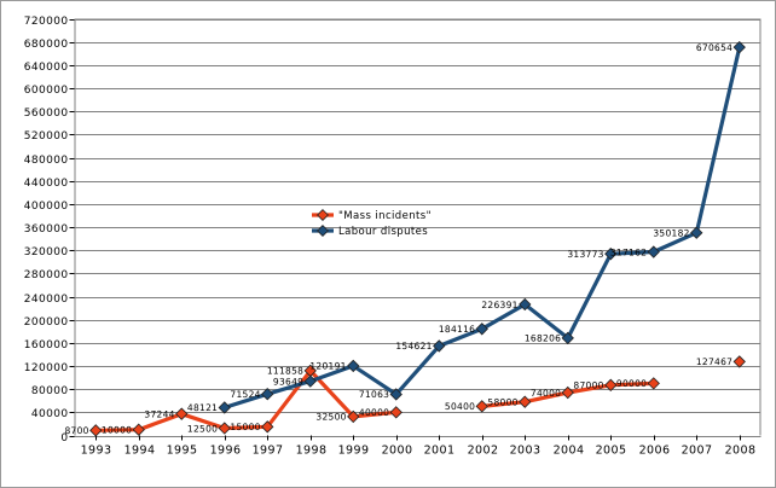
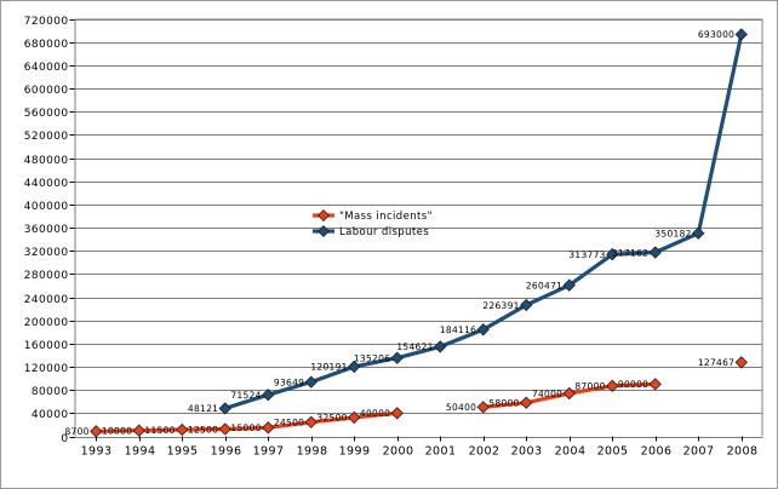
"Mass incidents"/1995: 37244 -> 11500
"Mass incidents"/1998: 111858 -> 24500
Labour disputes/2000: 71063 -> 135206
Labour disputes/2004: 168206 -> 260471
Labour disputes/2008: 670654 -> 693000
